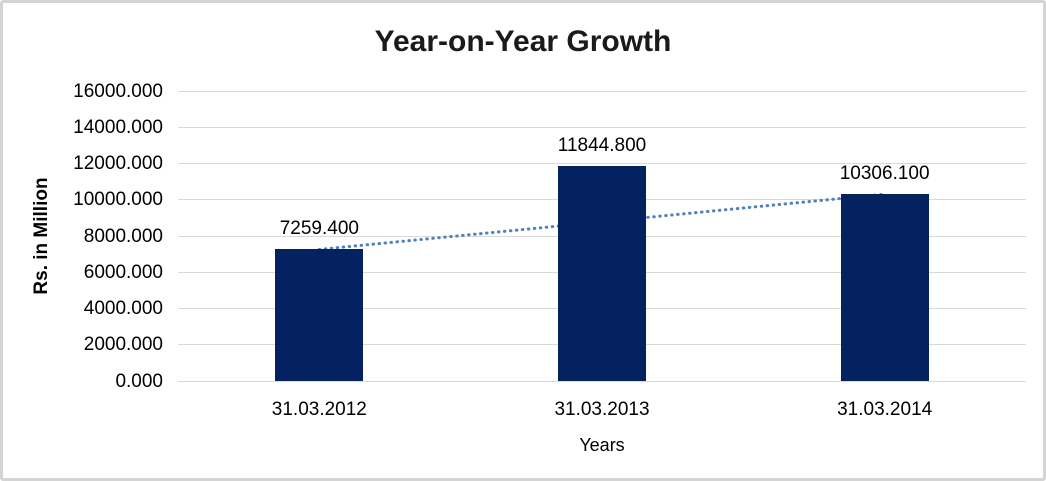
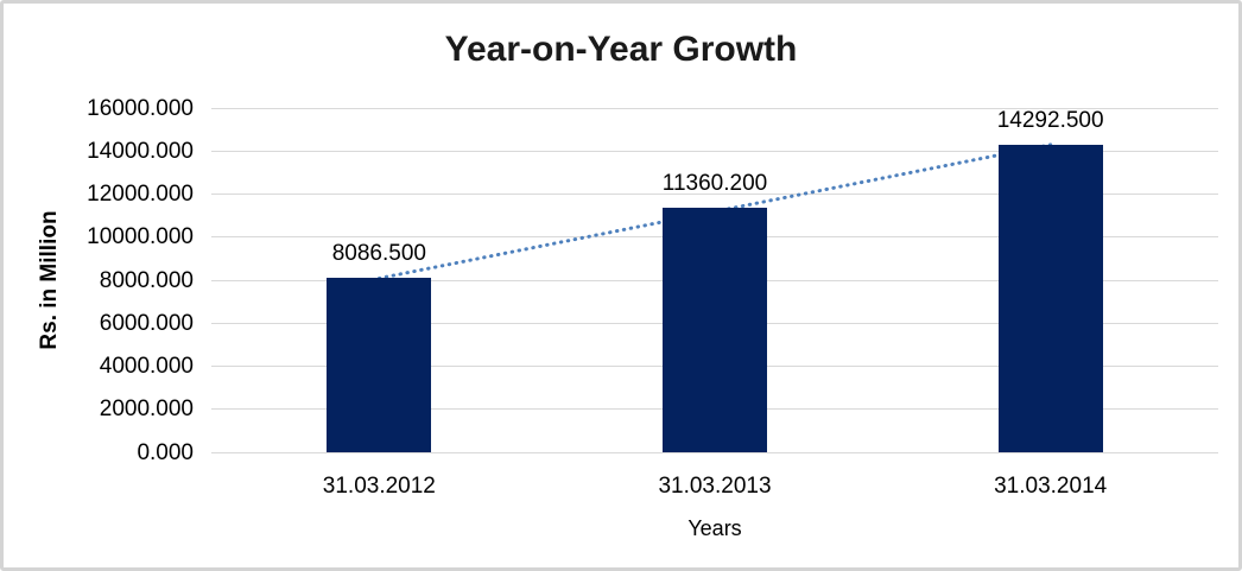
31.03.2012: 7259.400 -> 8086.500
31.03.2013: 11844.800 -> 11360.200
31.03.2014: 10306.100 -> 14292.500
